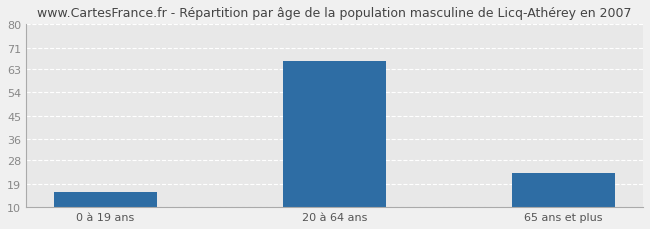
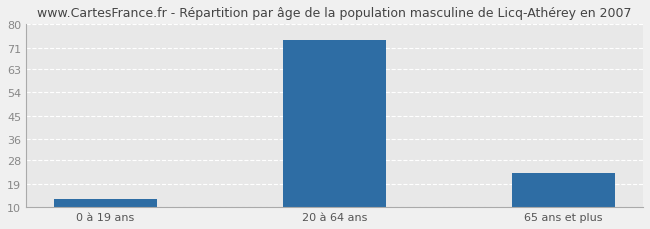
0 à 19 ans: 16 -> 13
20 à 64 ans: 66 -> 74
